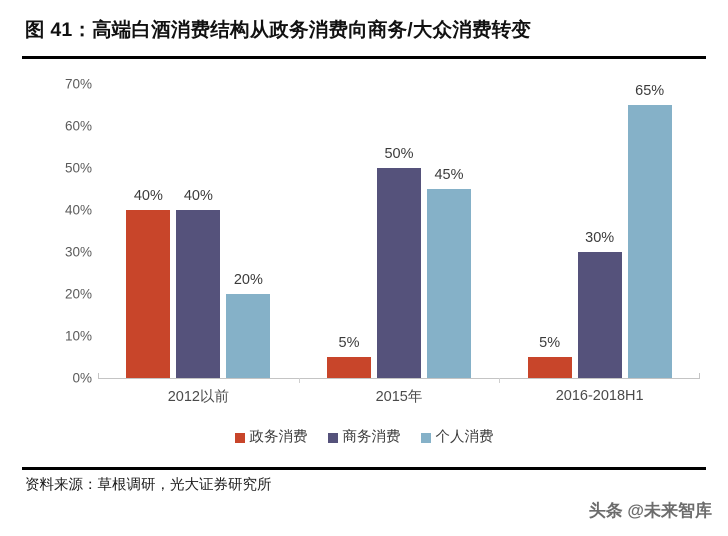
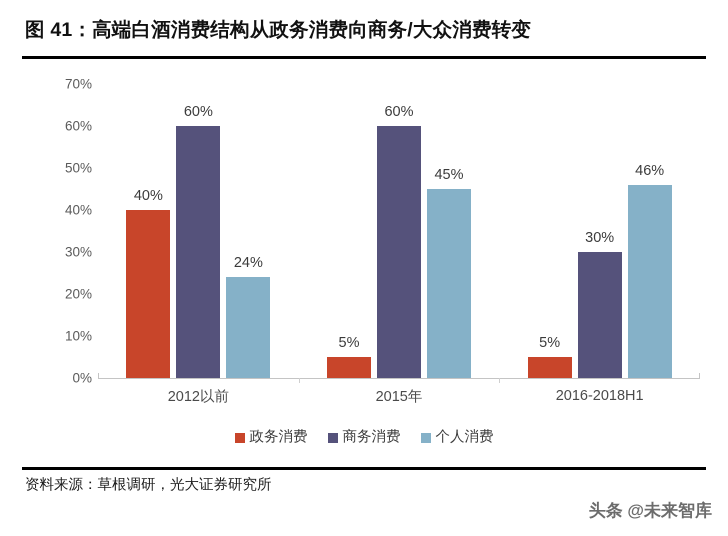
商务消费/2012以前: 40% -> 60%
个人消费/2012以前: 20% -> 24%
商务消费/2015年: 50% -> 60%
个人消费/2016-2018H1: 65% -> 46%
